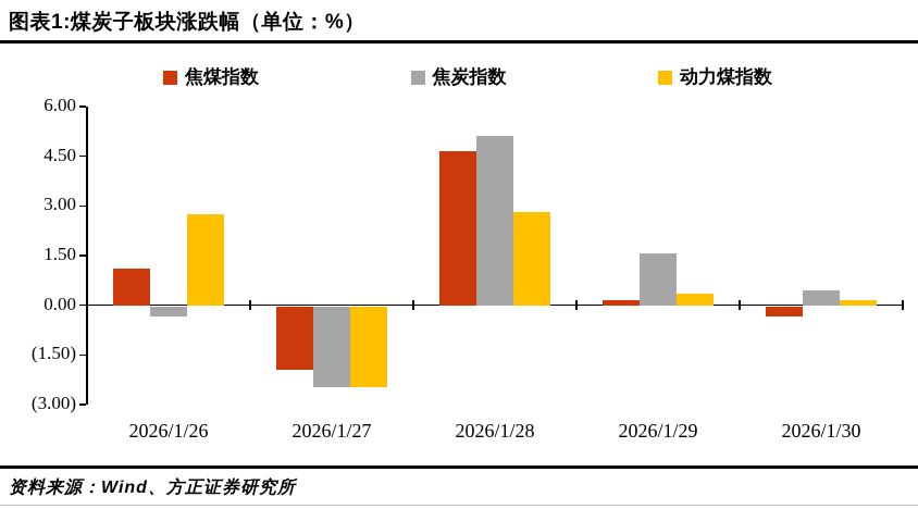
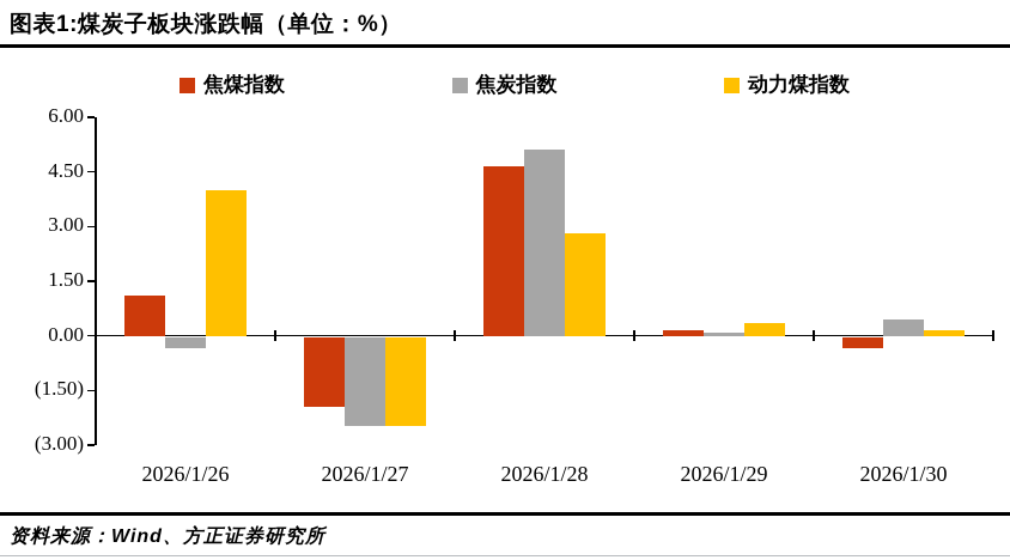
动力煤指数/2026/1/26: 2.8 -> 4.0
焦炭指数/2026/1/29: 1.6 -> 0.1
